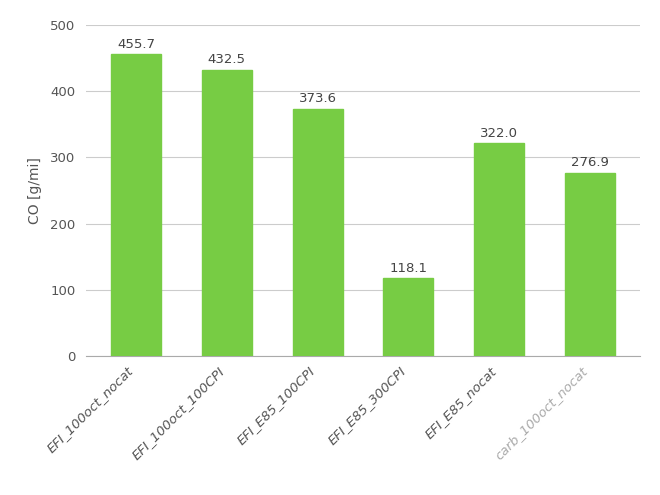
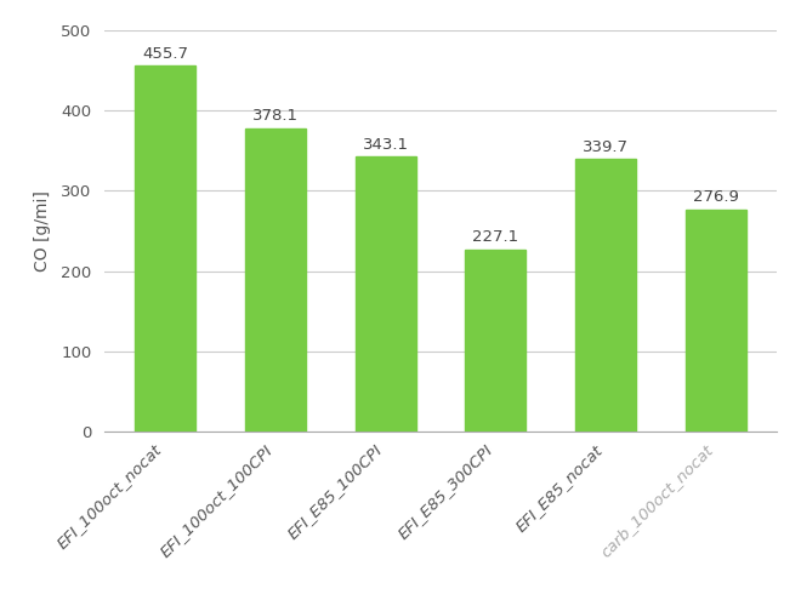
EFI_100oct_100CPI: 432.5 -> 378.1
EFI_E85_100CPI: 373.6 -> 343.1
EFI_E85_300CPI: 118.1 -> 227.1
EFI_E85_nocat: 322.0 -> 339.7
